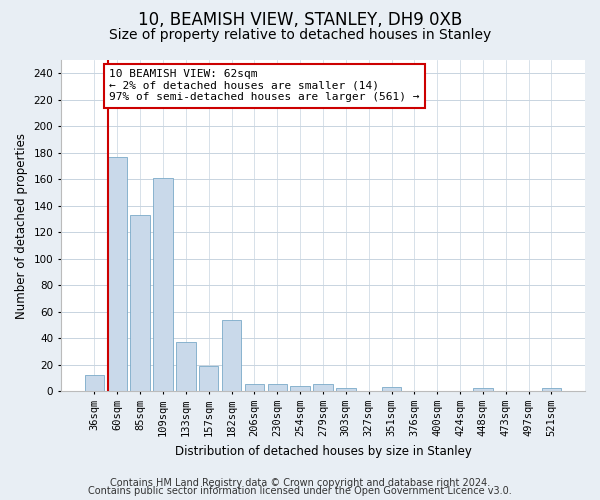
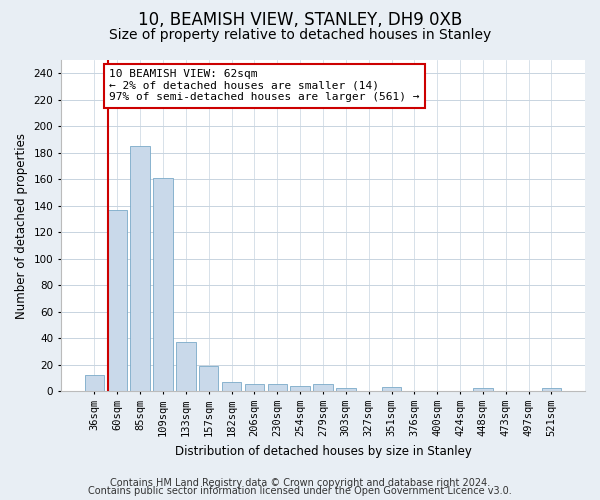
60sqm: 177 -> 137
85sqm: 133 -> 185
182sqm: 54 -> 7
